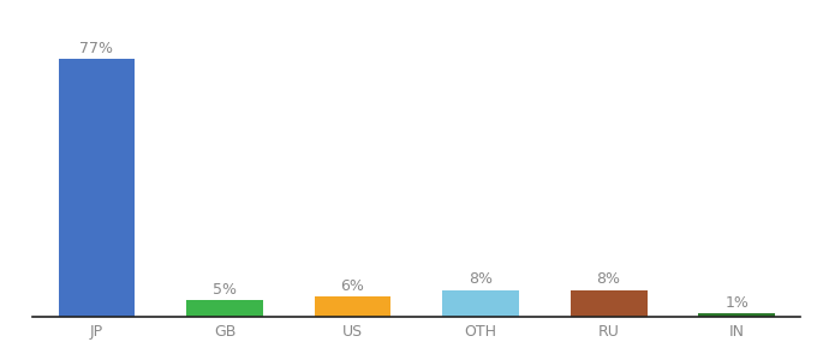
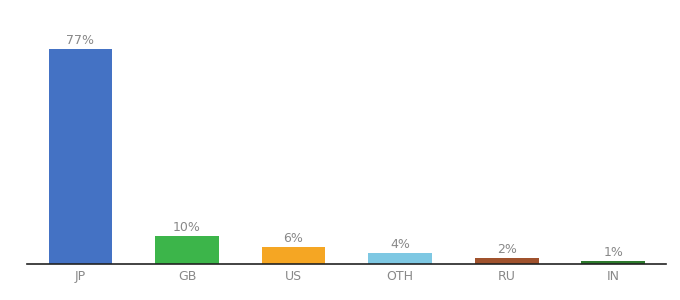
GB: 5% -> 10%
OTH: 8% -> 4%
RU: 8% -> 2%
